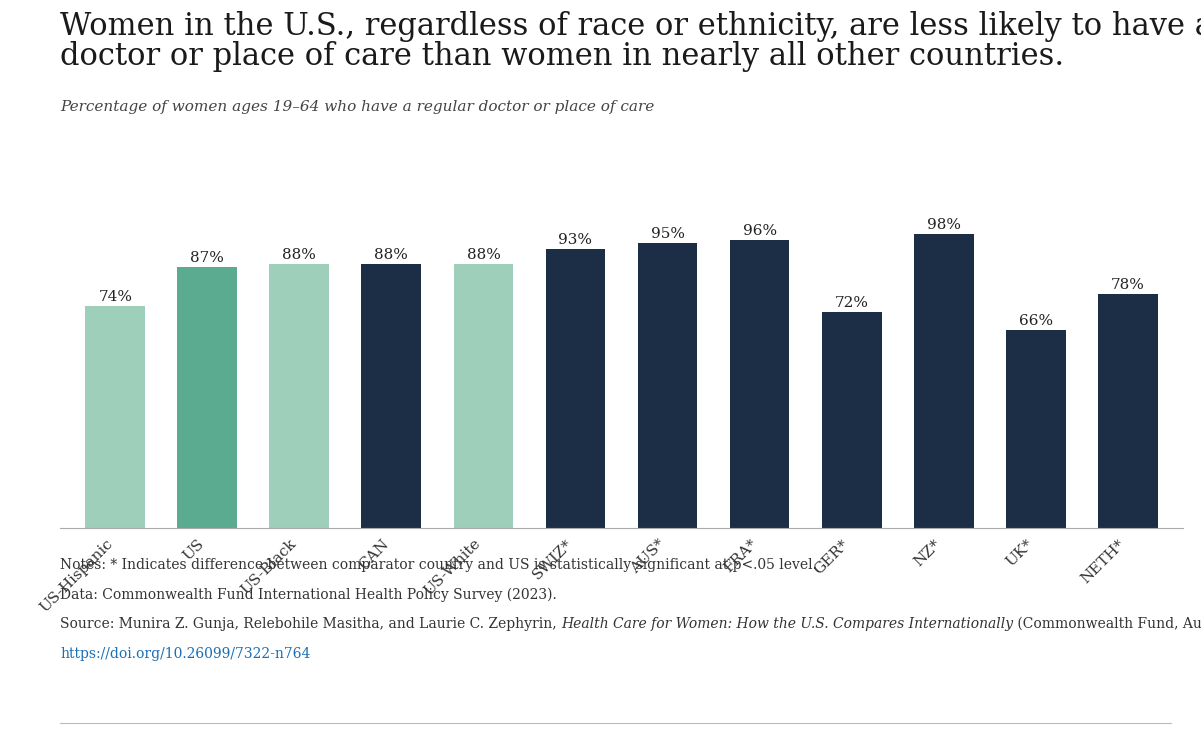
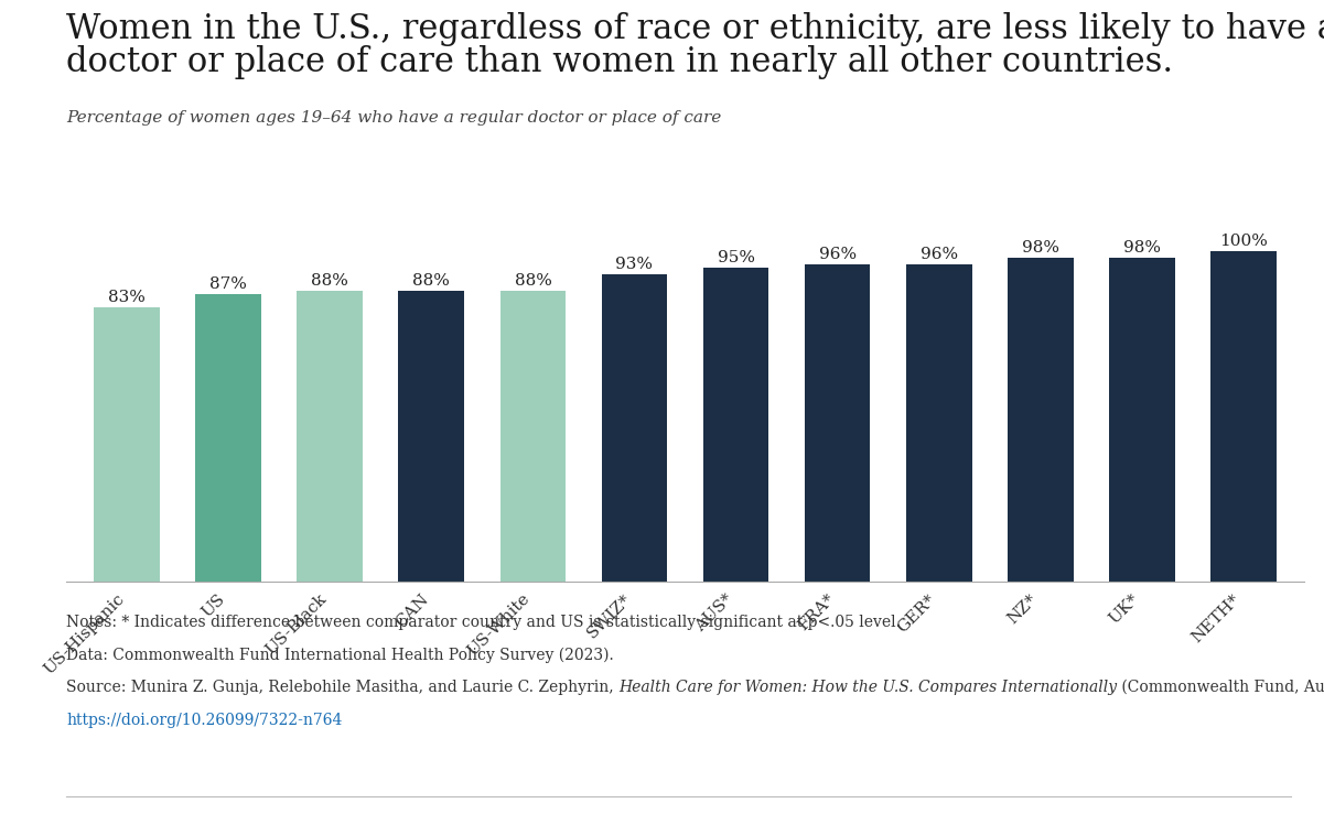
US-Hispanic: 74% -> 83%
GER*: 72% -> 96%
UK*: 66% -> 98%
NETH*: 78% -> 100%
